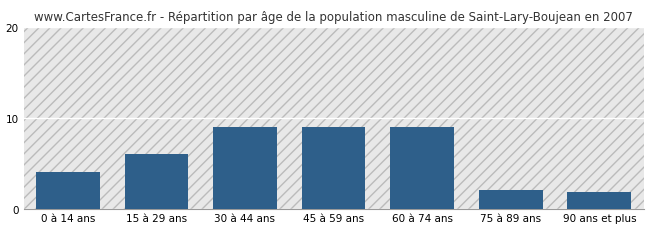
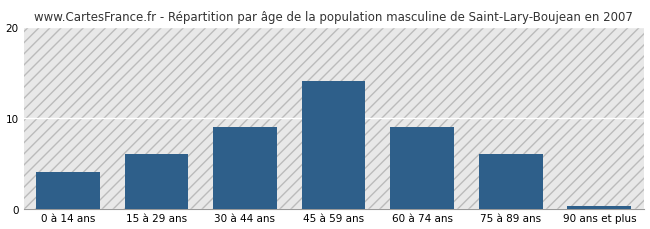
45 à 59 ans: 9.0 -> 14.0
75 à 89 ans: 2.0 -> 6.0
90 ans et plus: 1.8 -> 0.3
